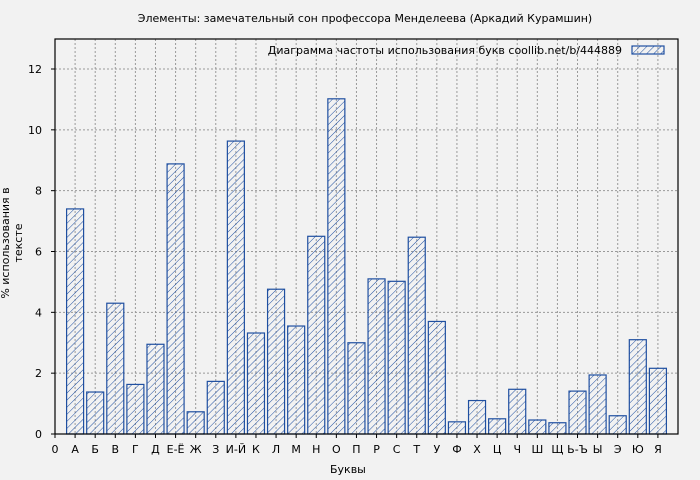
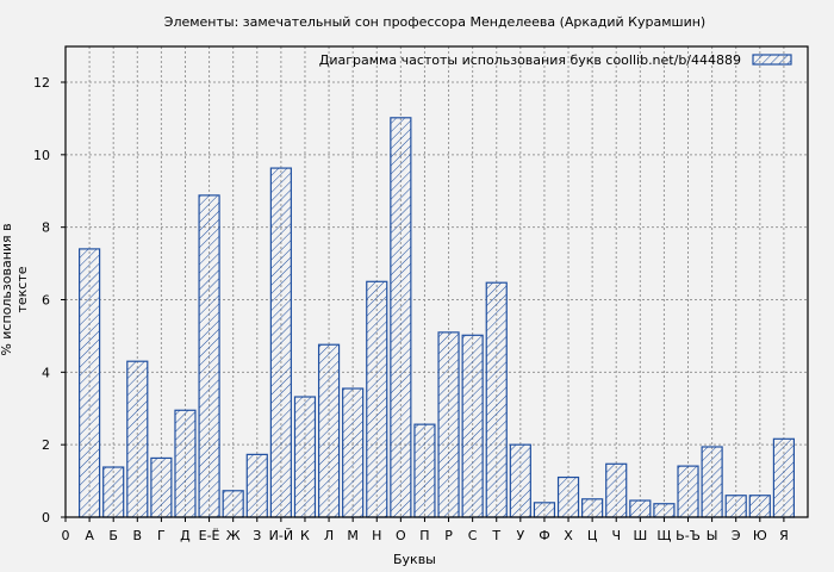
П: 3.0 -> 2.6
У: 3.7 -> 2.0
Ю: 3.1 -> 0.6
